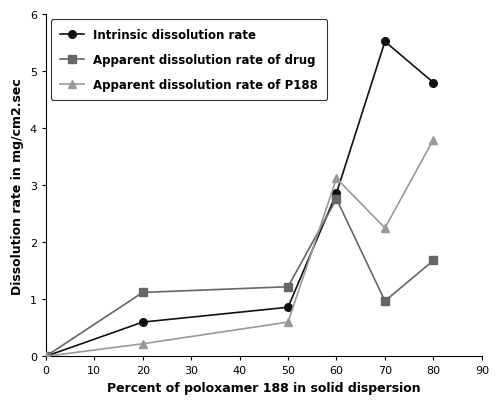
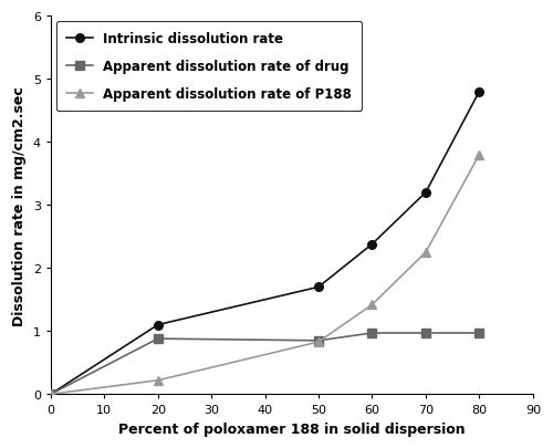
Intrinsic dissolution rate/20: 0.60 -> 1.10
Apparent dissolution rate of drug/20: 1.12 -> 0.88
Intrinsic dissolution rate/50: 0.86 -> 1.70
Apparent dissolution rate of drug/50: 1.22 -> 0.85
Apparent dissolution rate of P188/50: 0.60 -> 0.83
Intrinsic dissolution rate/60: 2.86 -> 2.38
Apparent dissolution rate of drug/60: 2.76 -> 0.97
Apparent dissolution rate of P188/60: 3.12 -> 1.42
Intrinsic dissolution rate/70: 5.52 -> 3.20
Apparent dissolution rate of drug/80: 1.68 -> 0.97
